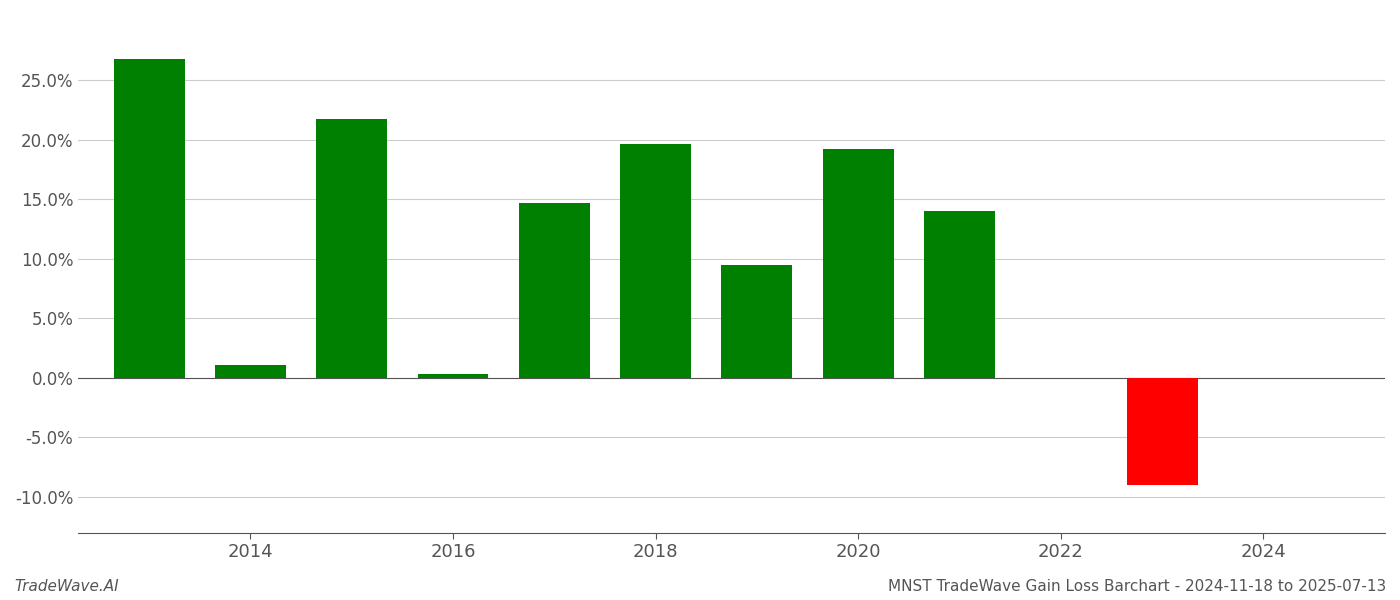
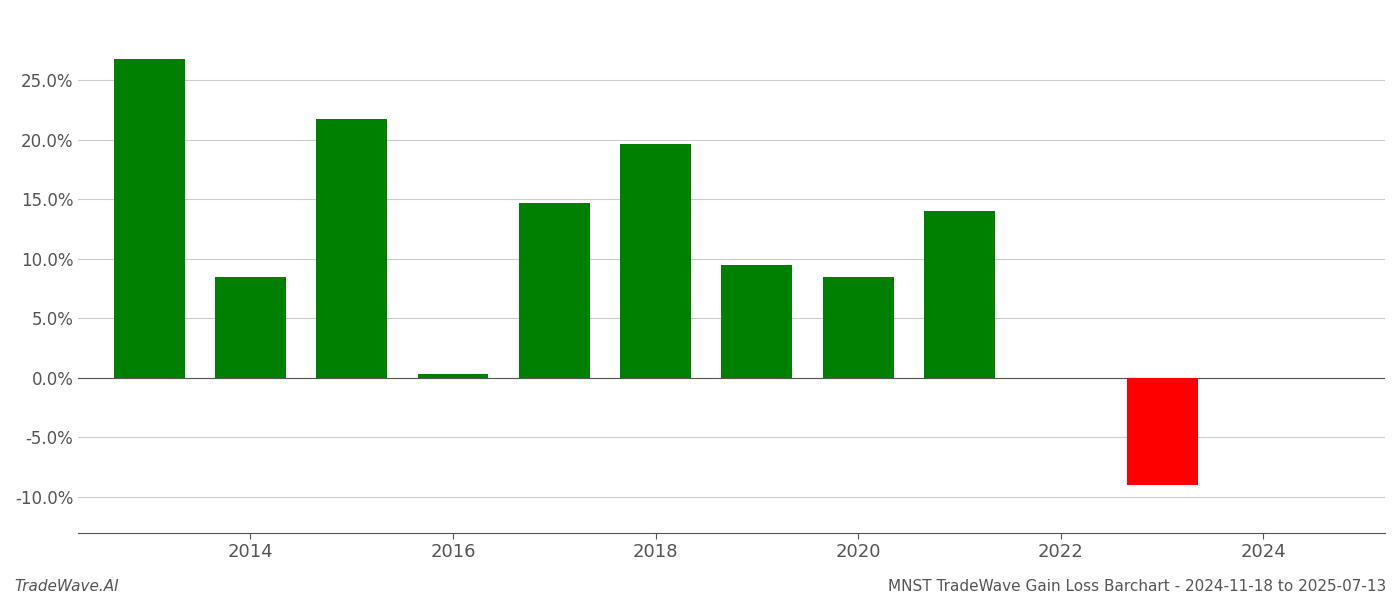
2014: 1.1% -> 8.5%
2020: 19.2% -> 8.5%
